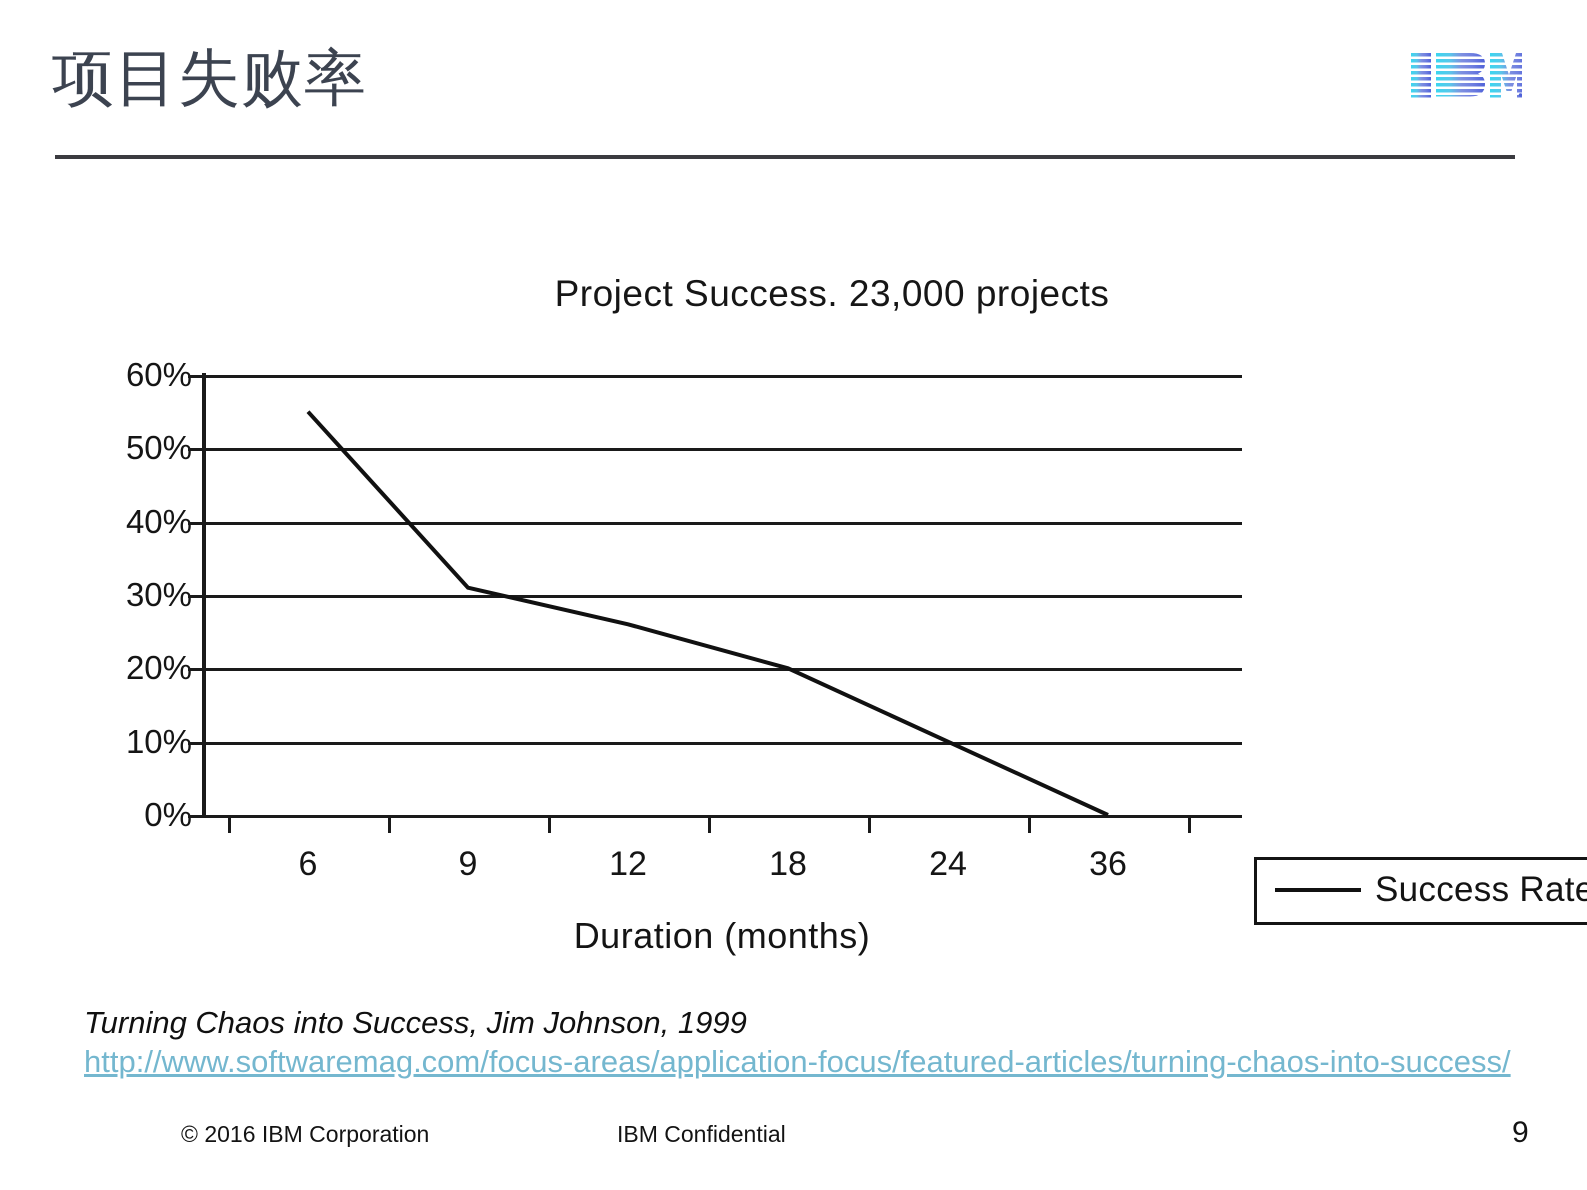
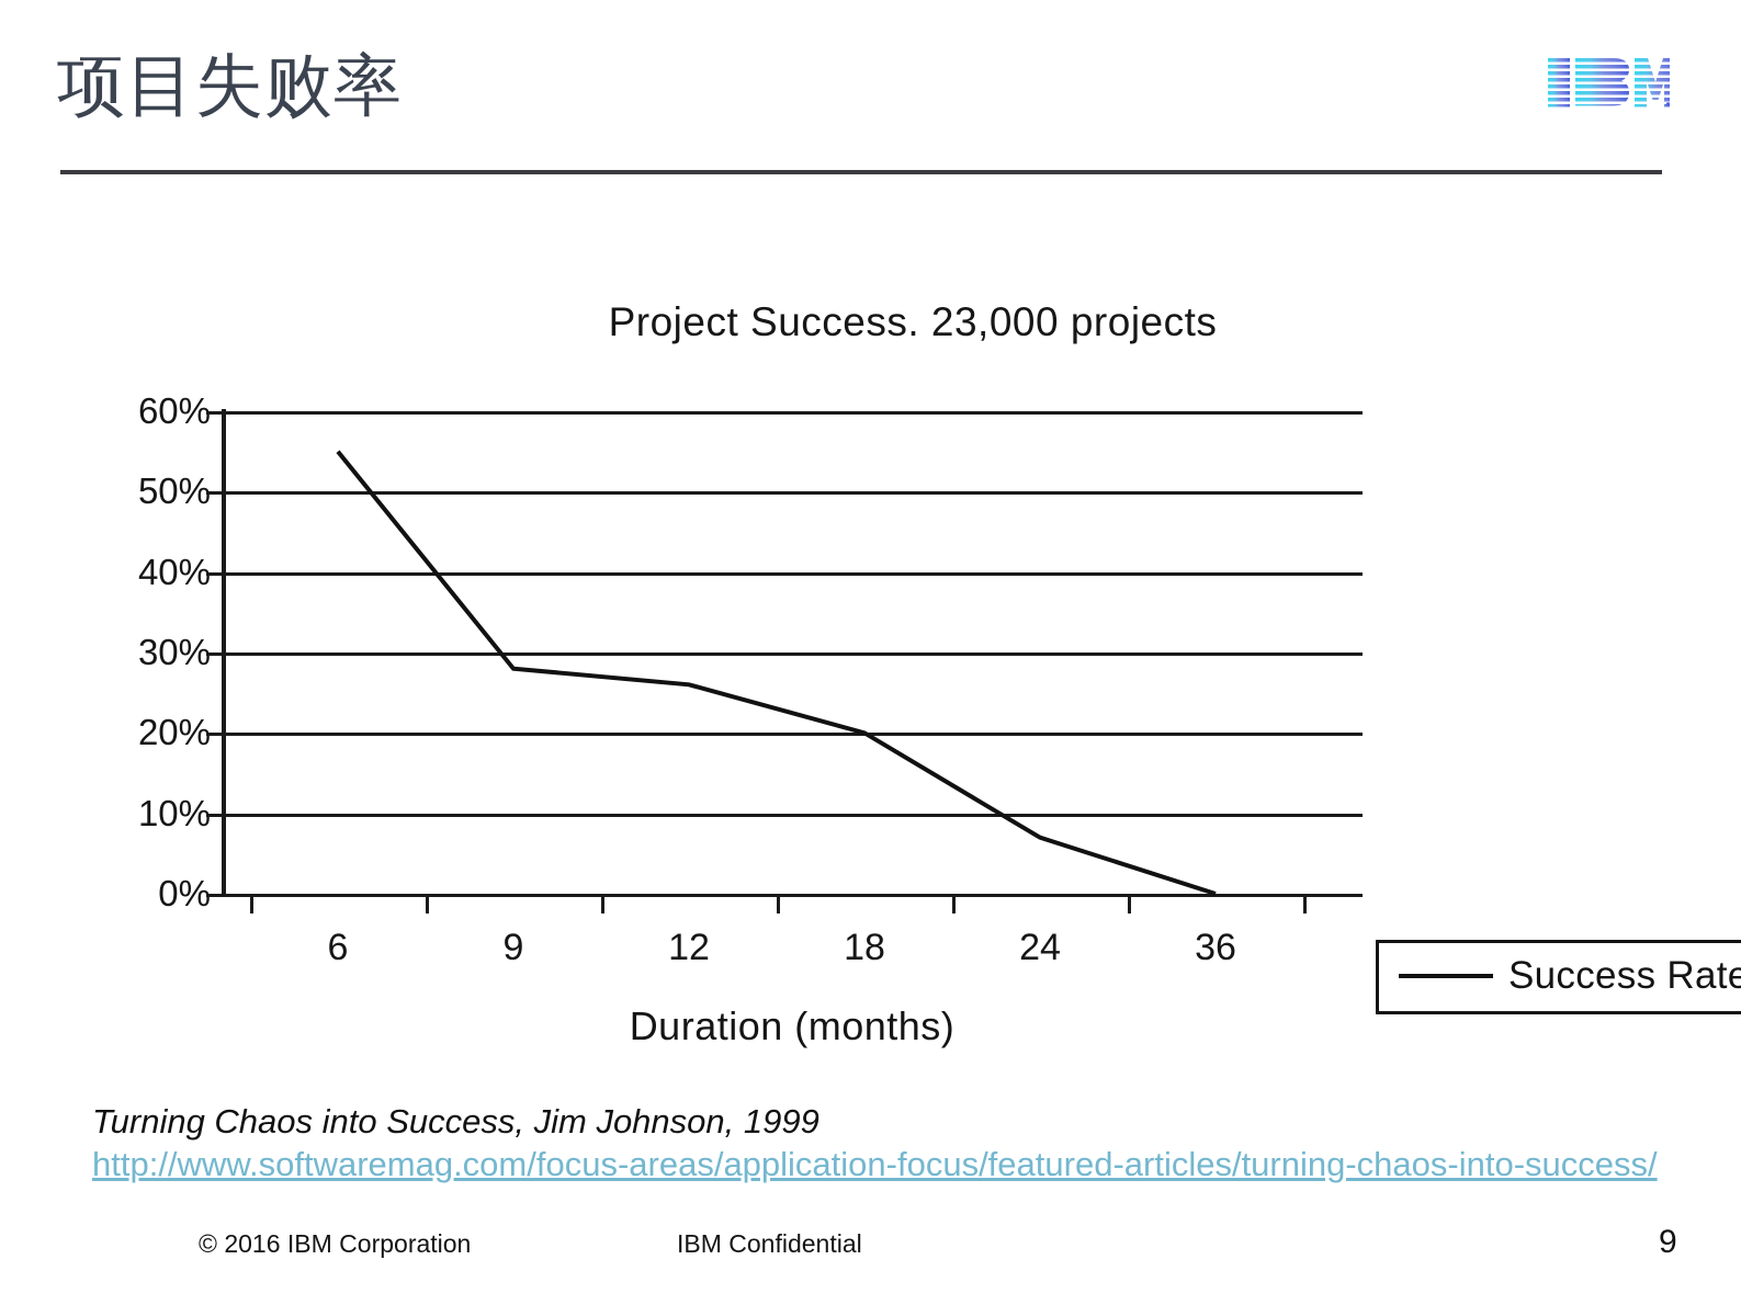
9: 31% -> 28%
24: 10% -> 7%
